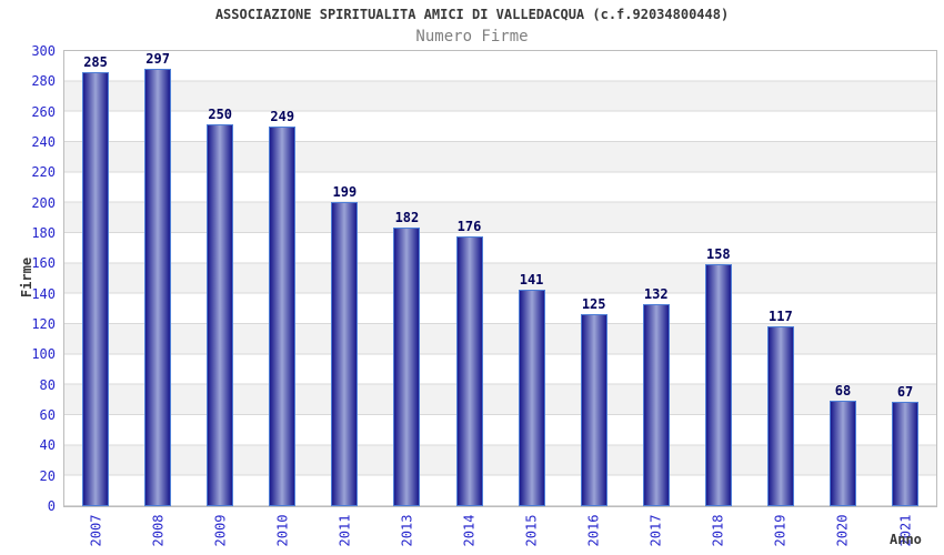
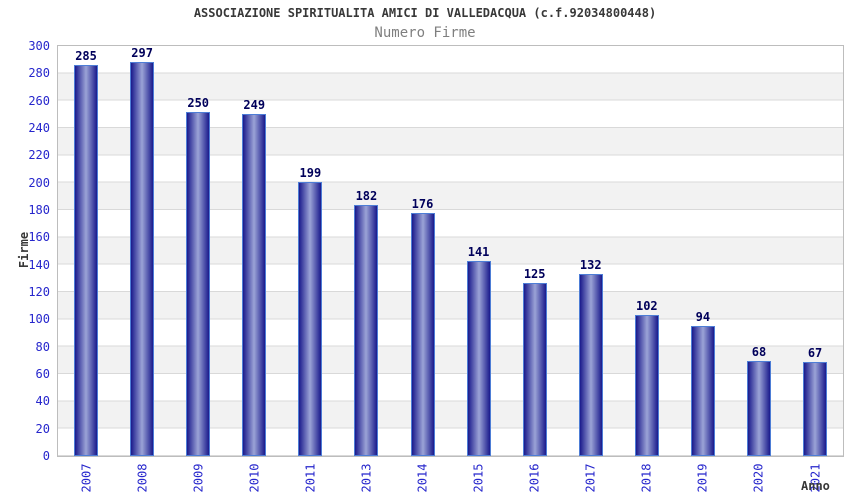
2018: 158 -> 102
2019: 117 -> 94
